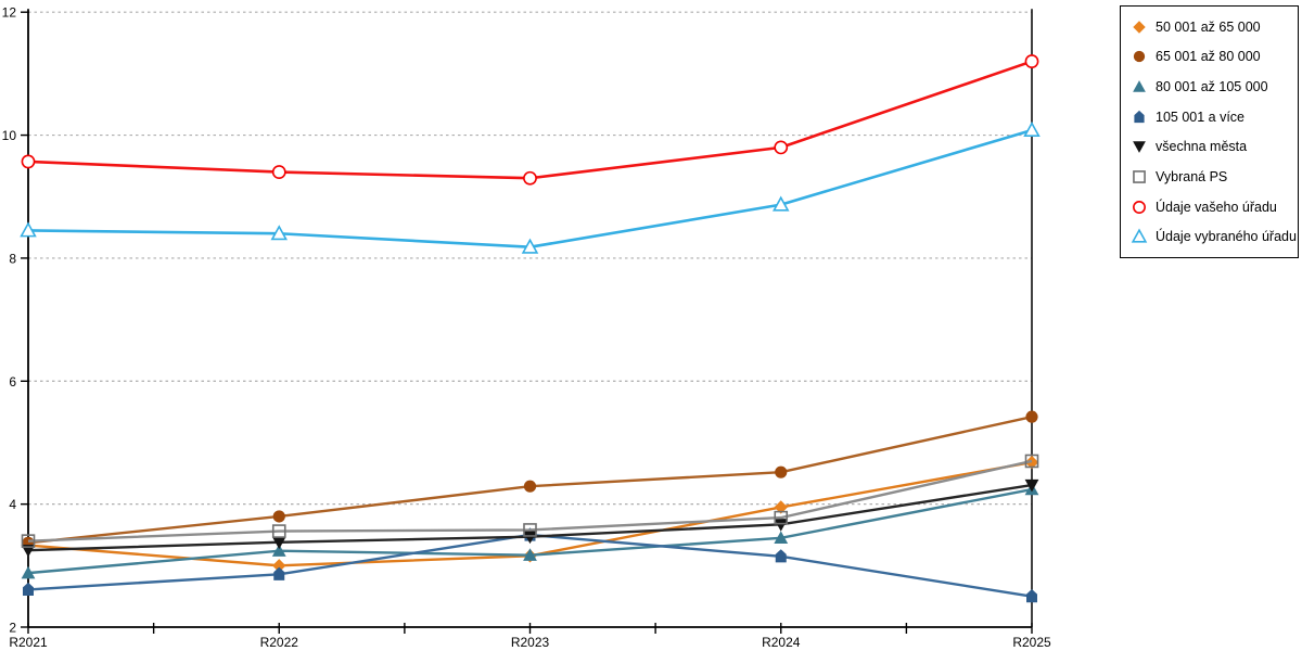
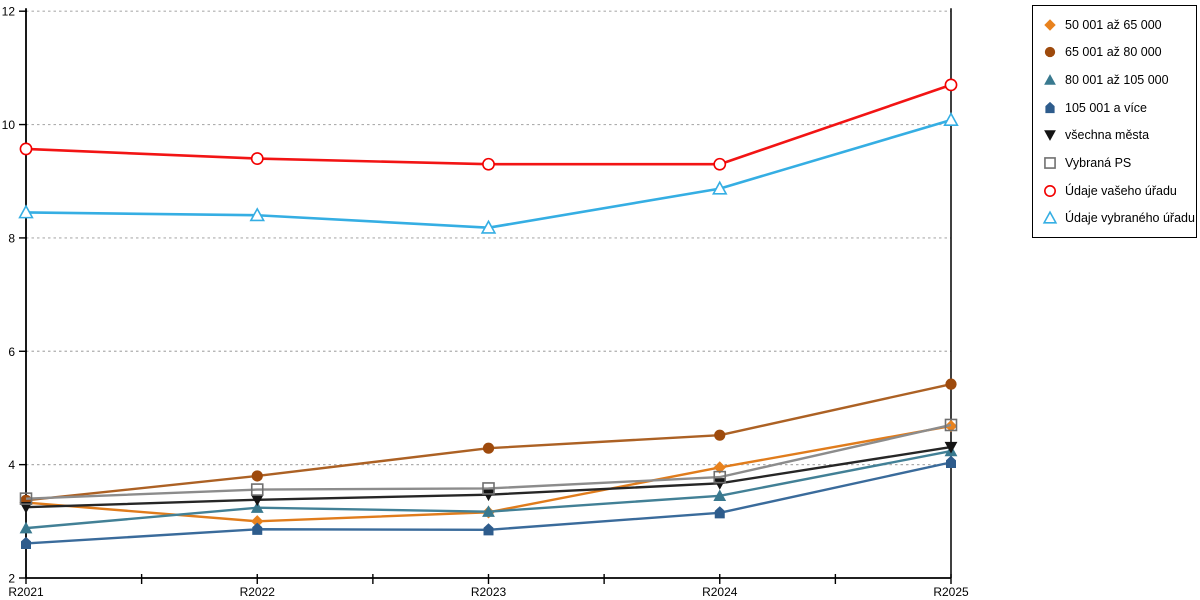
105 001 a více/R2023: 3.5 -> 2.9
Údaje vašeho úřadu/R2024: 9.8 -> 9.3
105 001 a více/R2025: 2.5 -> 4.0
Údaje vašeho úřadu/R2025: 11.2 -> 10.7
